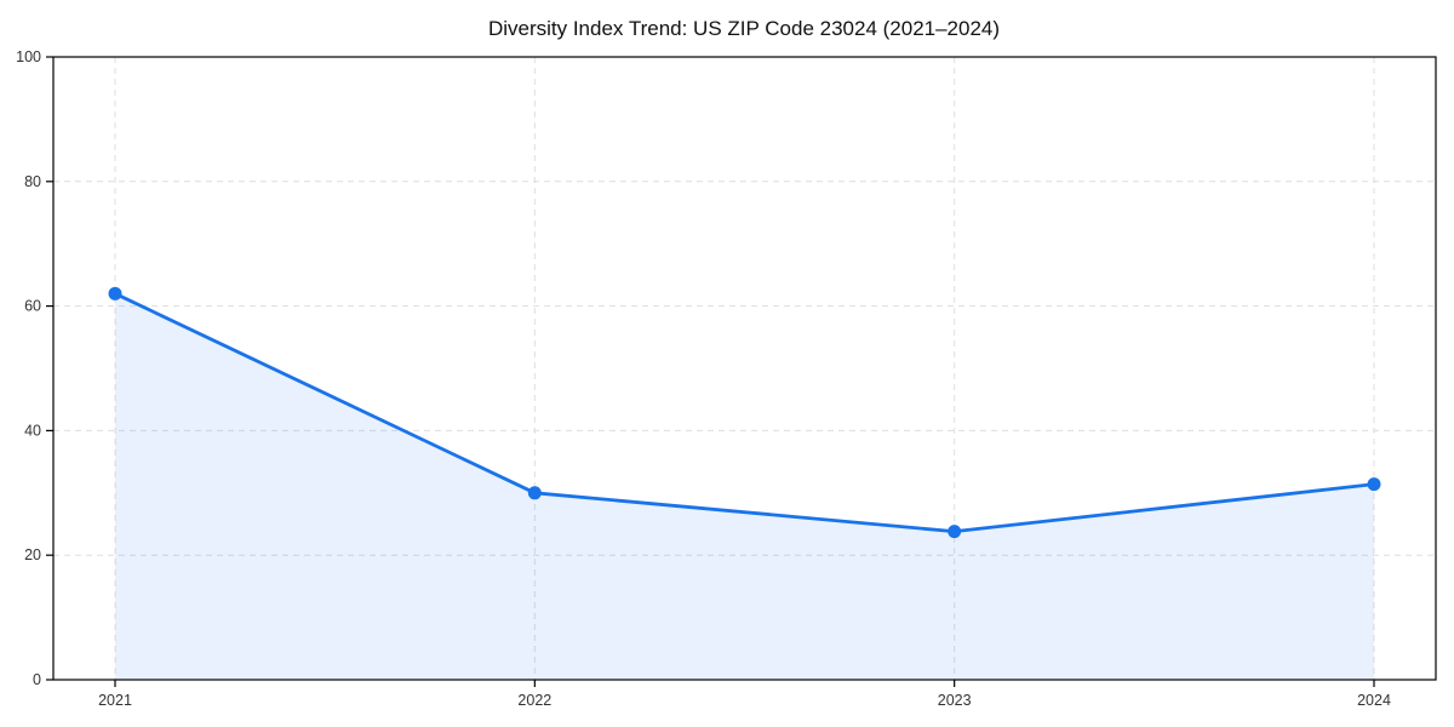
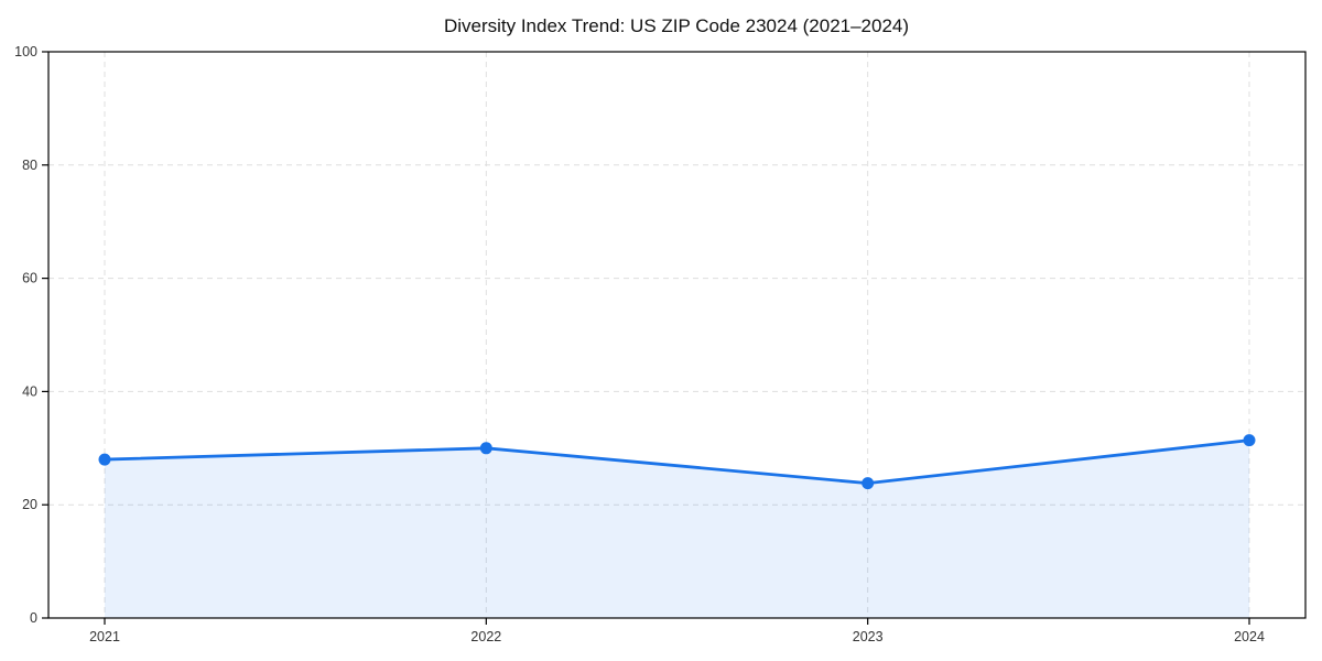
2021: 62 -> 28
